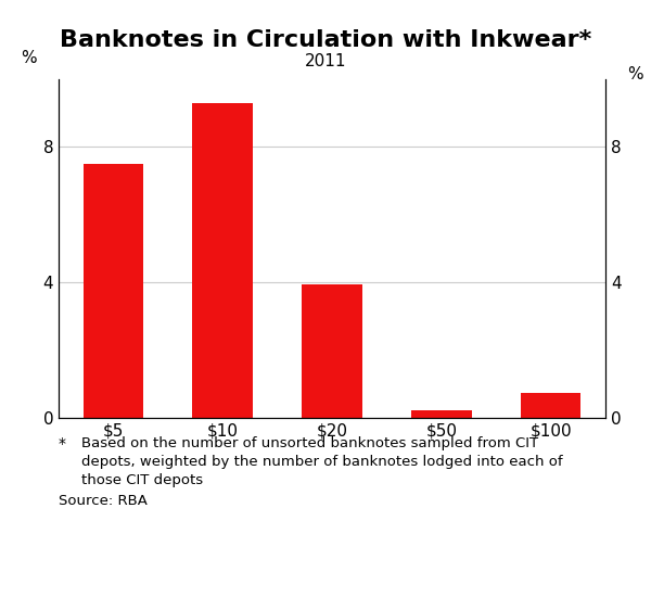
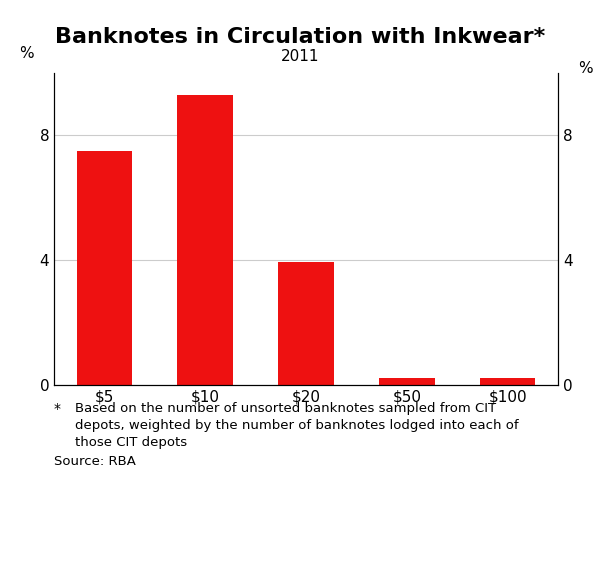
$100: 0.75 -> 0.22
